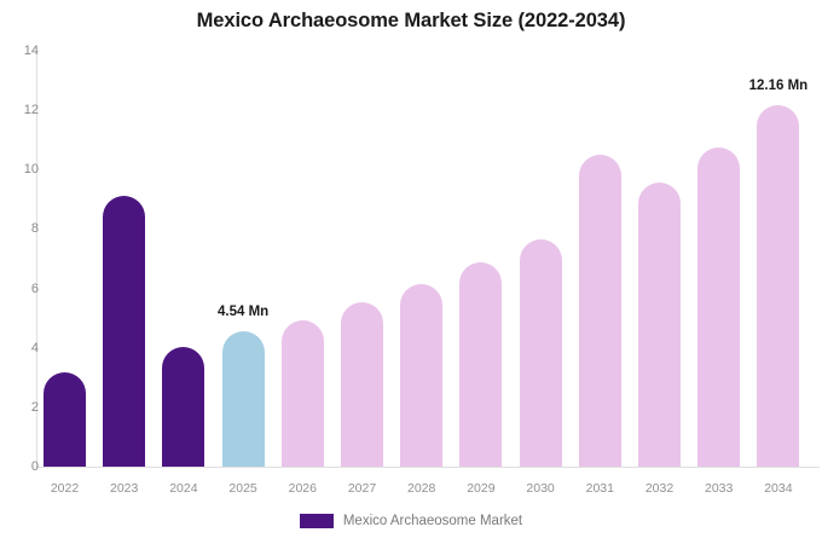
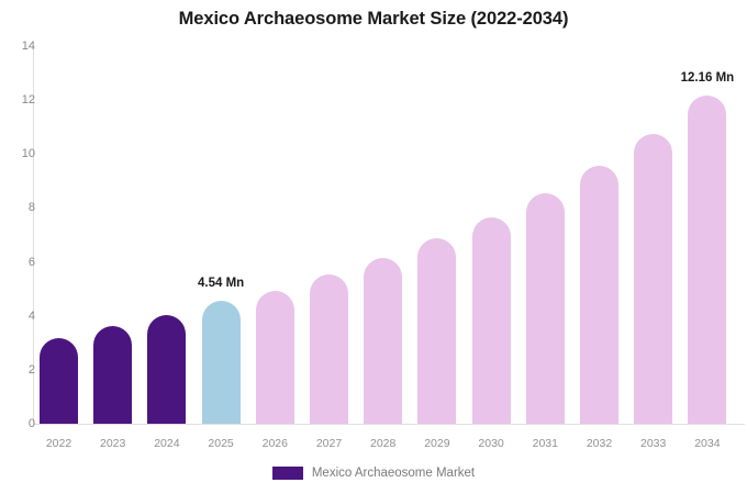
2023: 9.1 -> 3.6
2031: 10.5 -> 8.6
